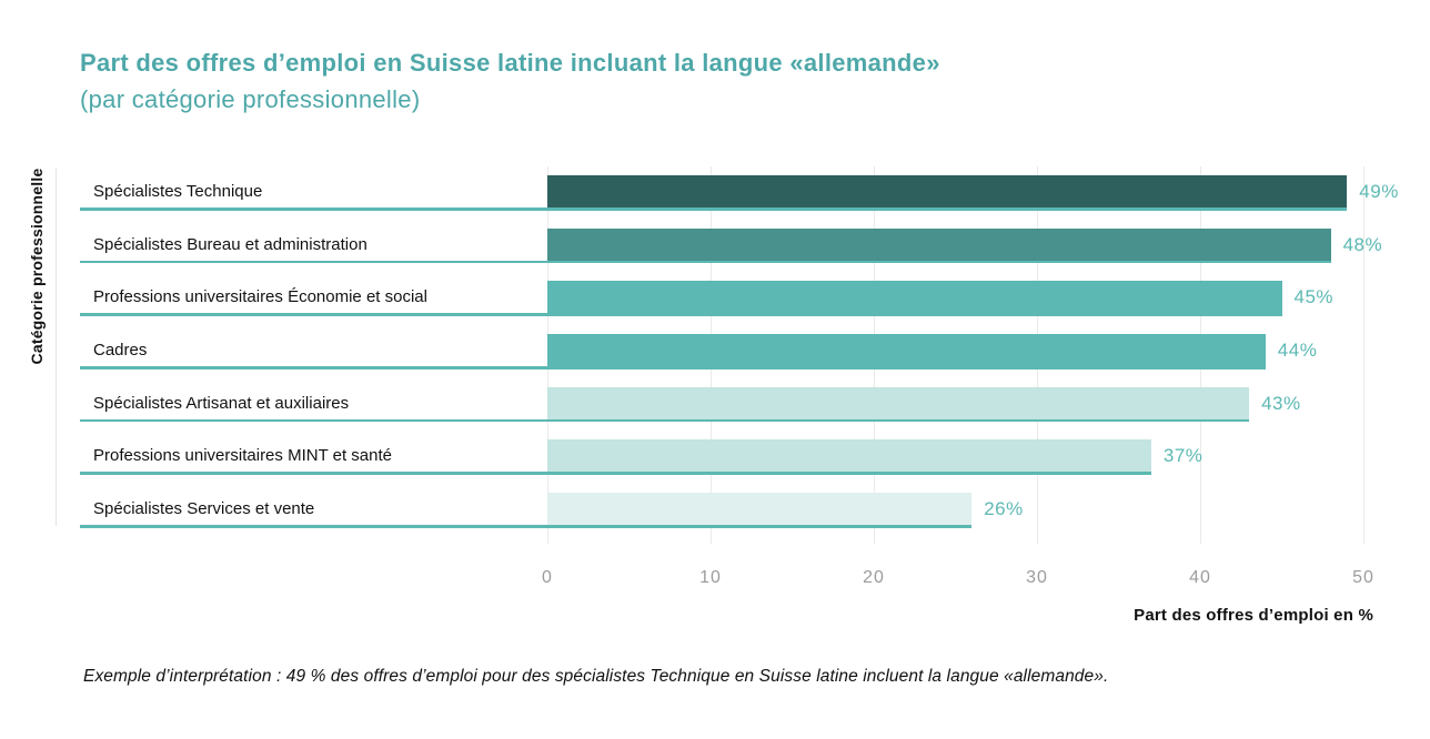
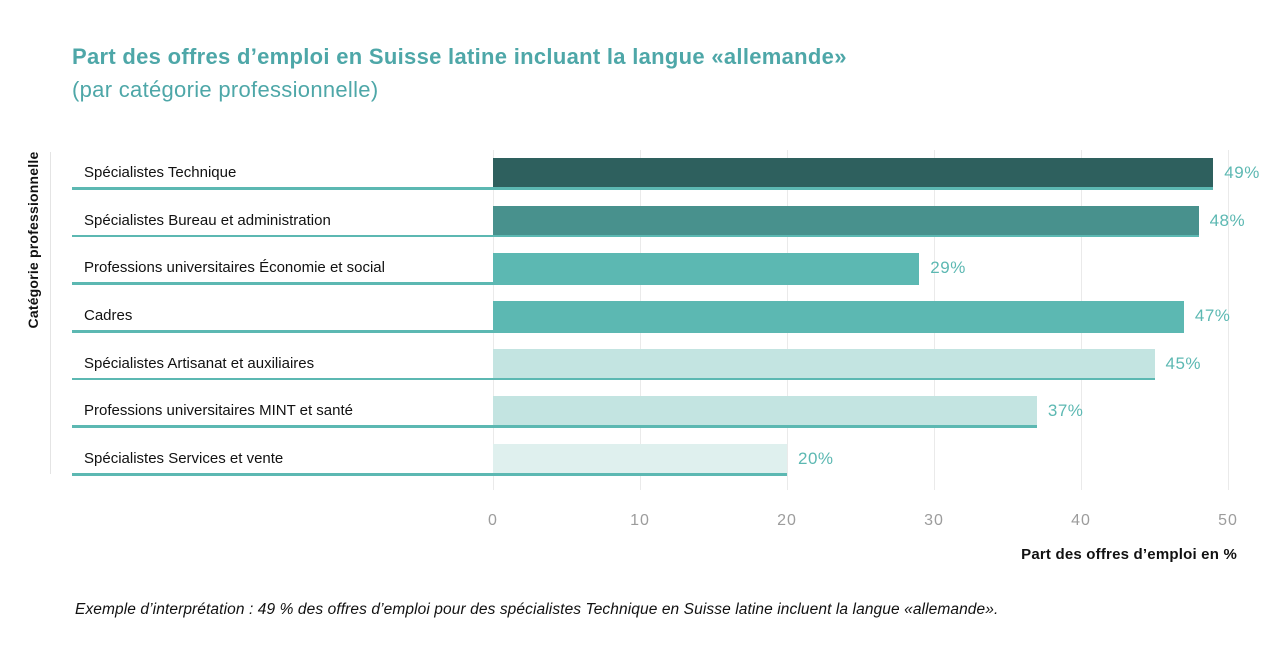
Professions universitaires Économie et social: 45% -> 29%
Cadres: 44% -> 47%
Spécialistes Artisanat et auxiliaires: 43% -> 45%
Spécialistes Services et vente: 26% -> 20%
